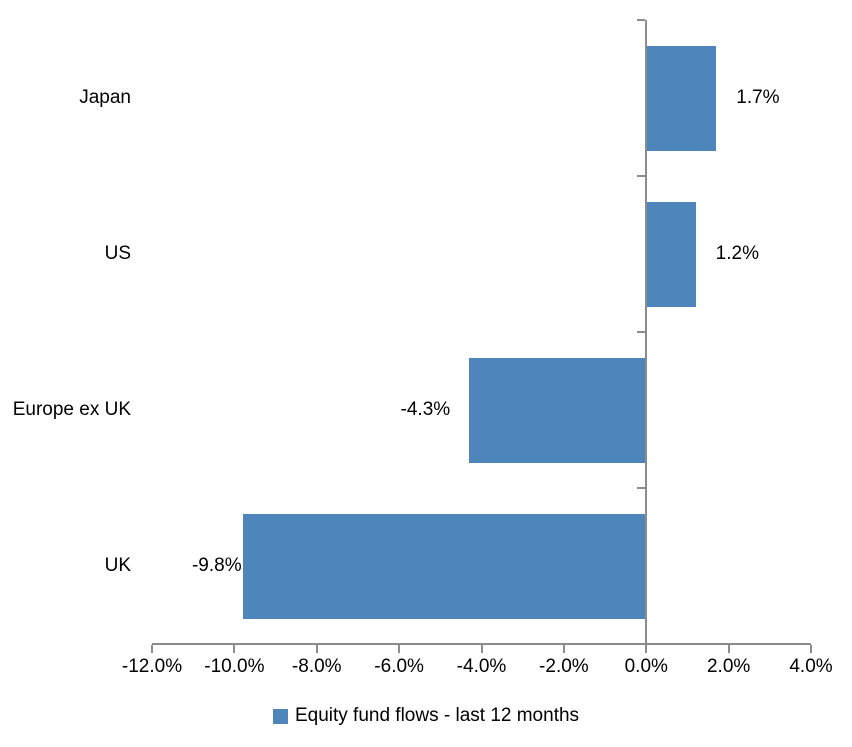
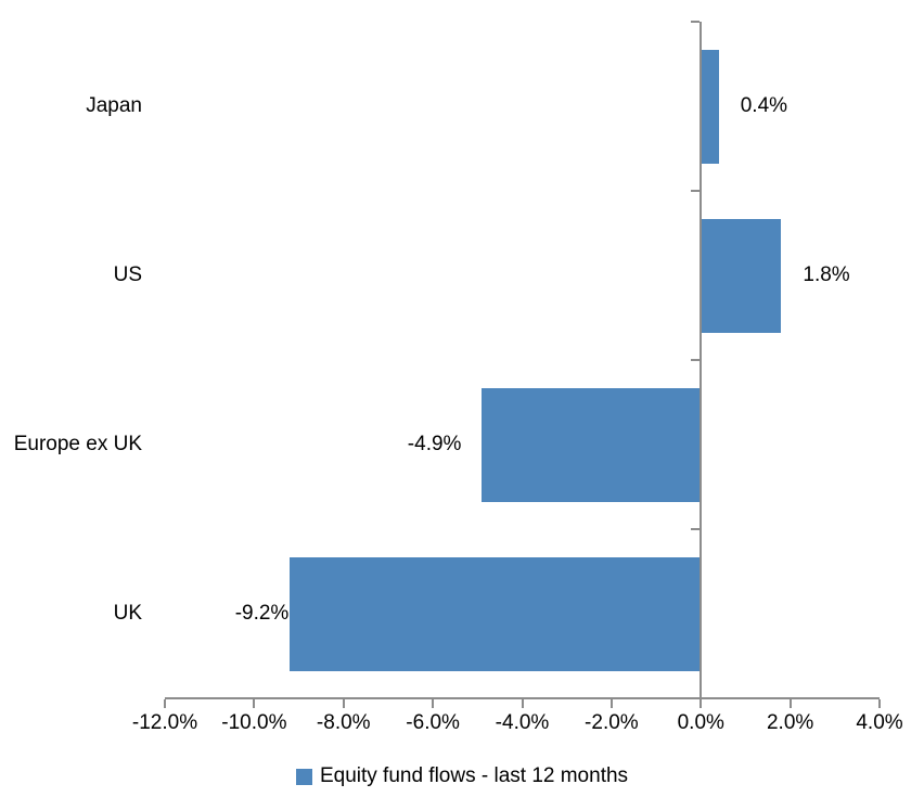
Japan: 1.7% -> 0.4%
US: 1.2% -> 1.8%
Europe ex UK: -4.3% -> -4.9%
UK: -9.8% -> -9.2%
